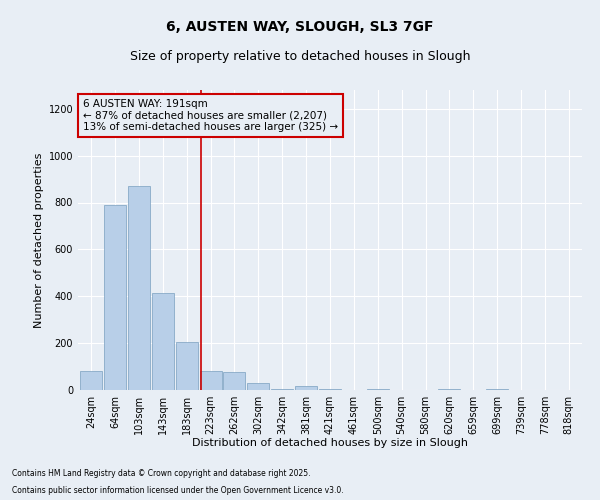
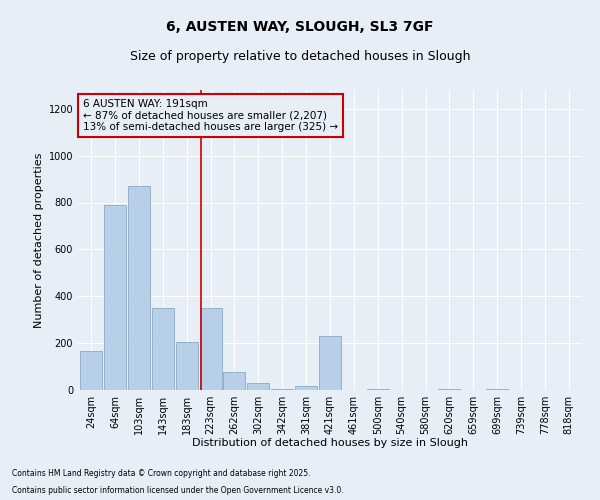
24sqm: 80 -> 165
143sqm: 415 -> 350
223sqm: 80 -> 350
421sqm: 5 -> 230
